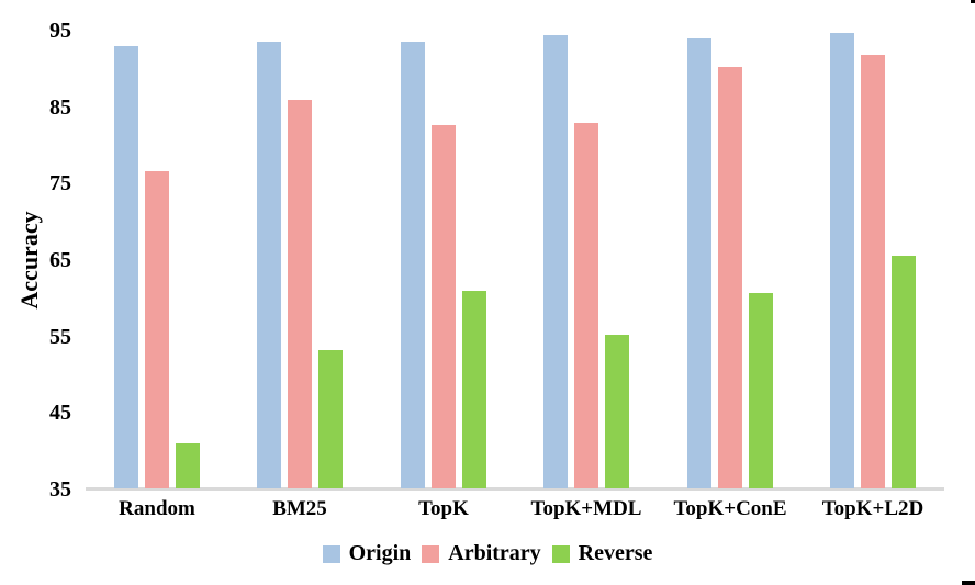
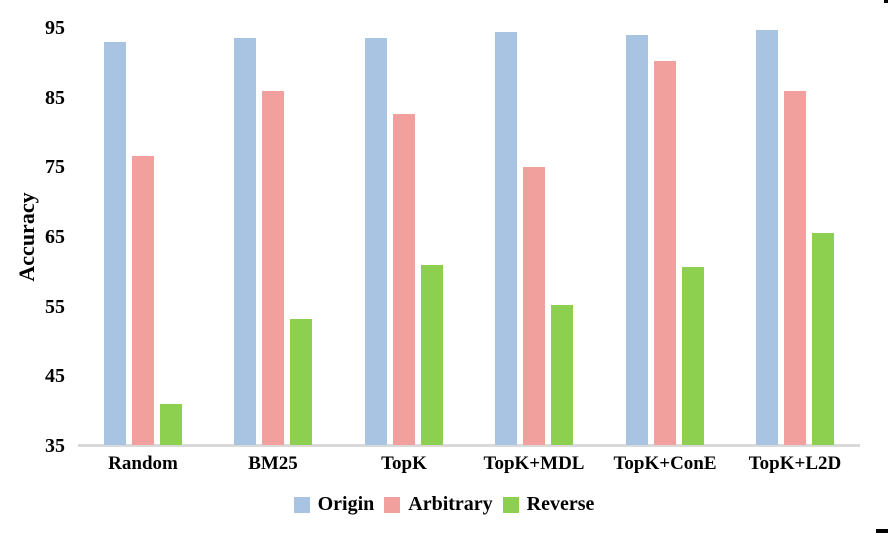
Arbitrary/TopK+MDL: 83 -> 75
Arbitrary/TopK+L2D: 92 -> 86
